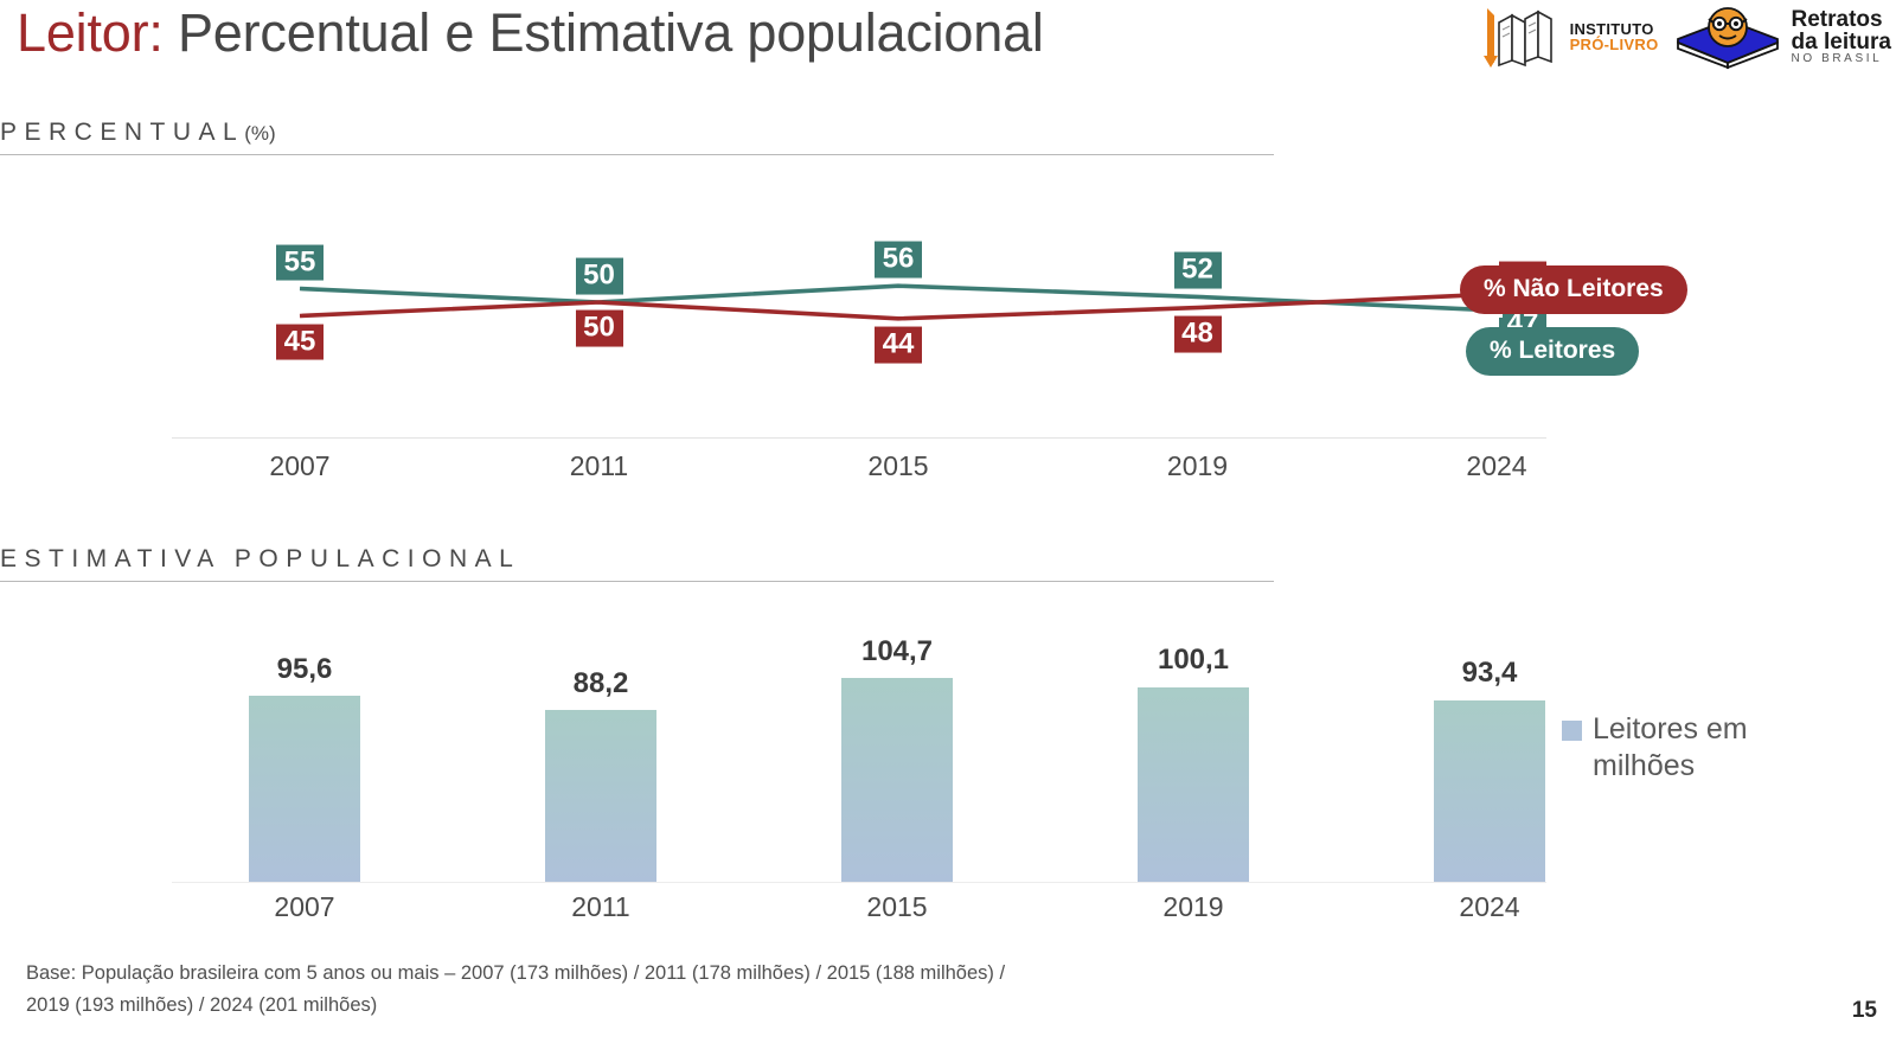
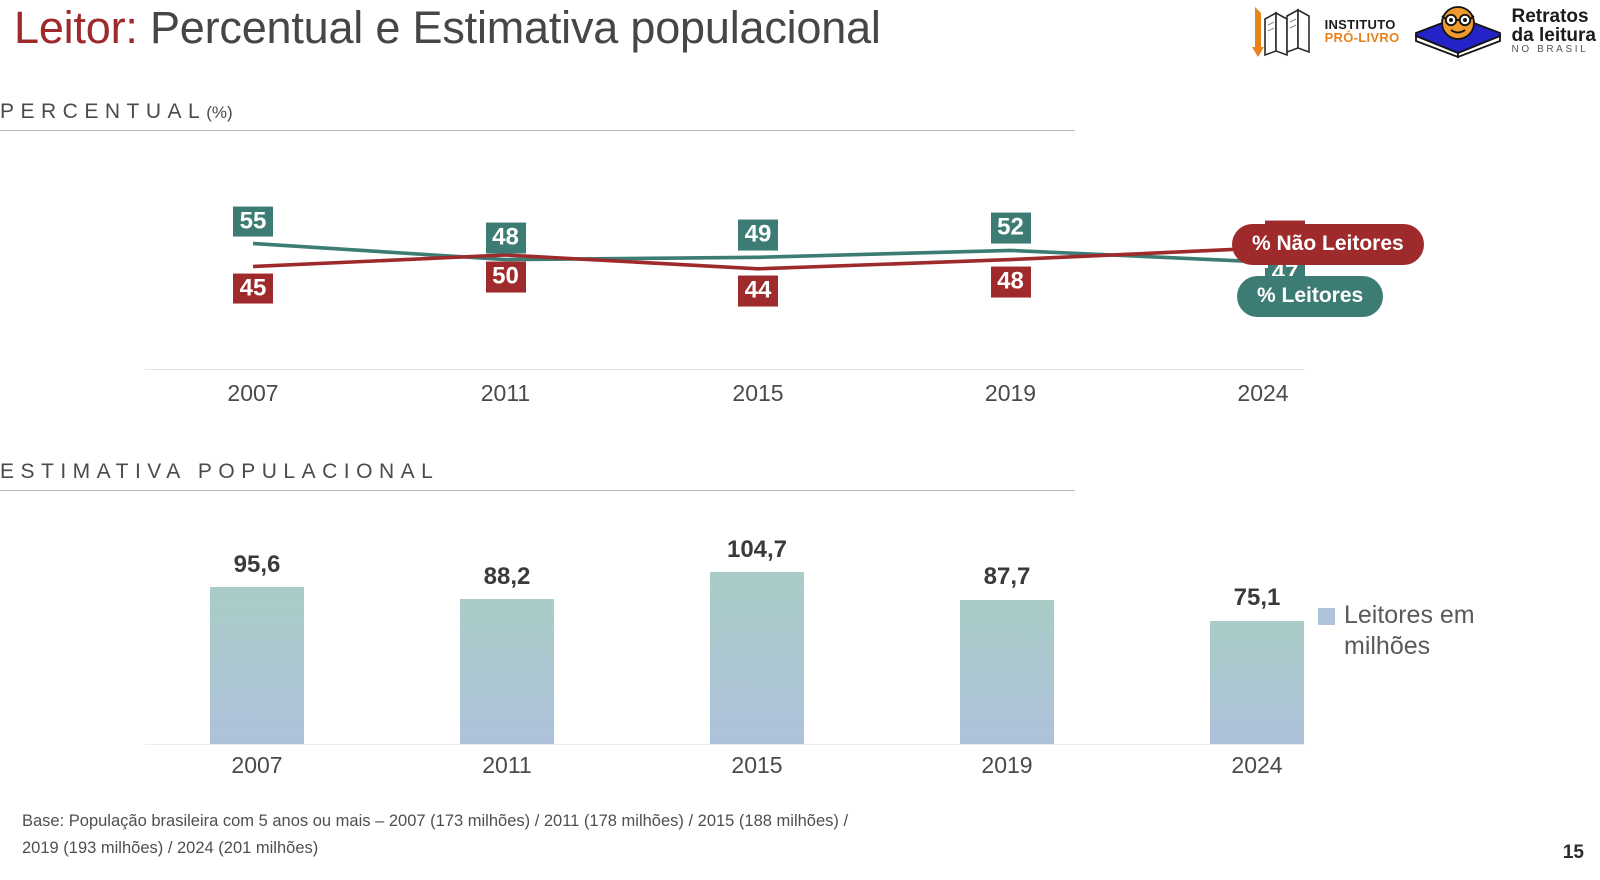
PERCENTUAL (%)/% Leitores/2011: 50 -> 48
PERCENTUAL (%)/% Leitores/2015: 56 -> 49
ESTIMATIVA POPULACIONAL/2019: 100,1 -> 87,7
ESTIMATIVA POPULACIONAL/2024: 93,4 -> 75,1
